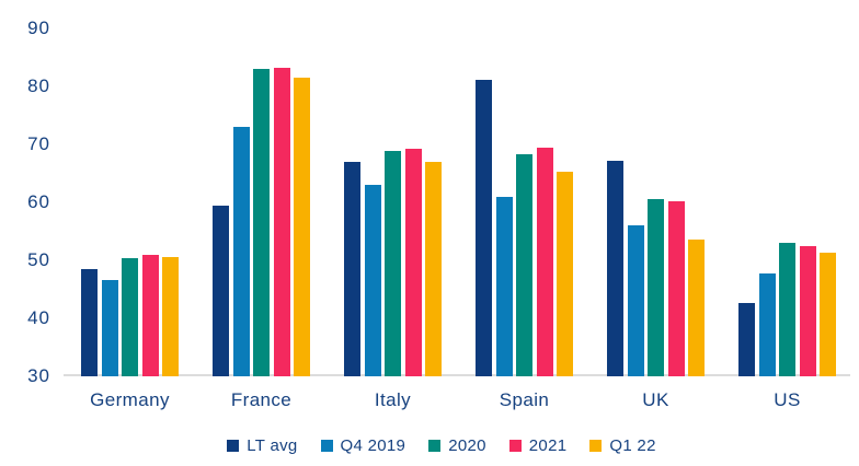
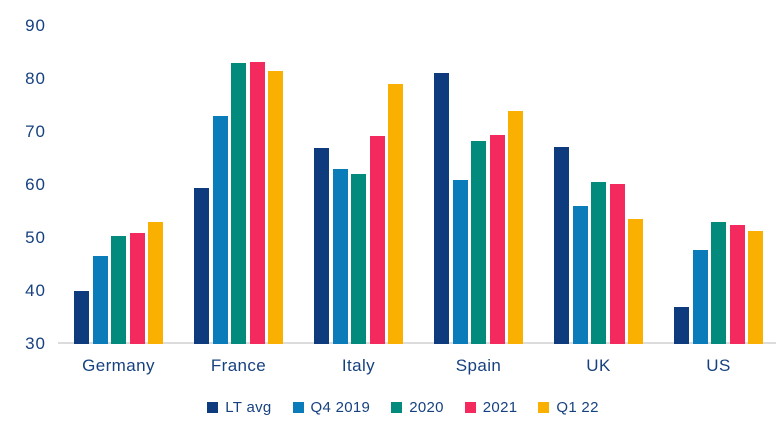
LT avg/Germany: 48 -> 40
Q1 22/Germany: 51 -> 53
2020/Italy: 69 -> 62
Q1 22/Italy: 67 -> 79
Q1 22/Spain: 65 -> 74
LT avg/US: 43 -> 37
